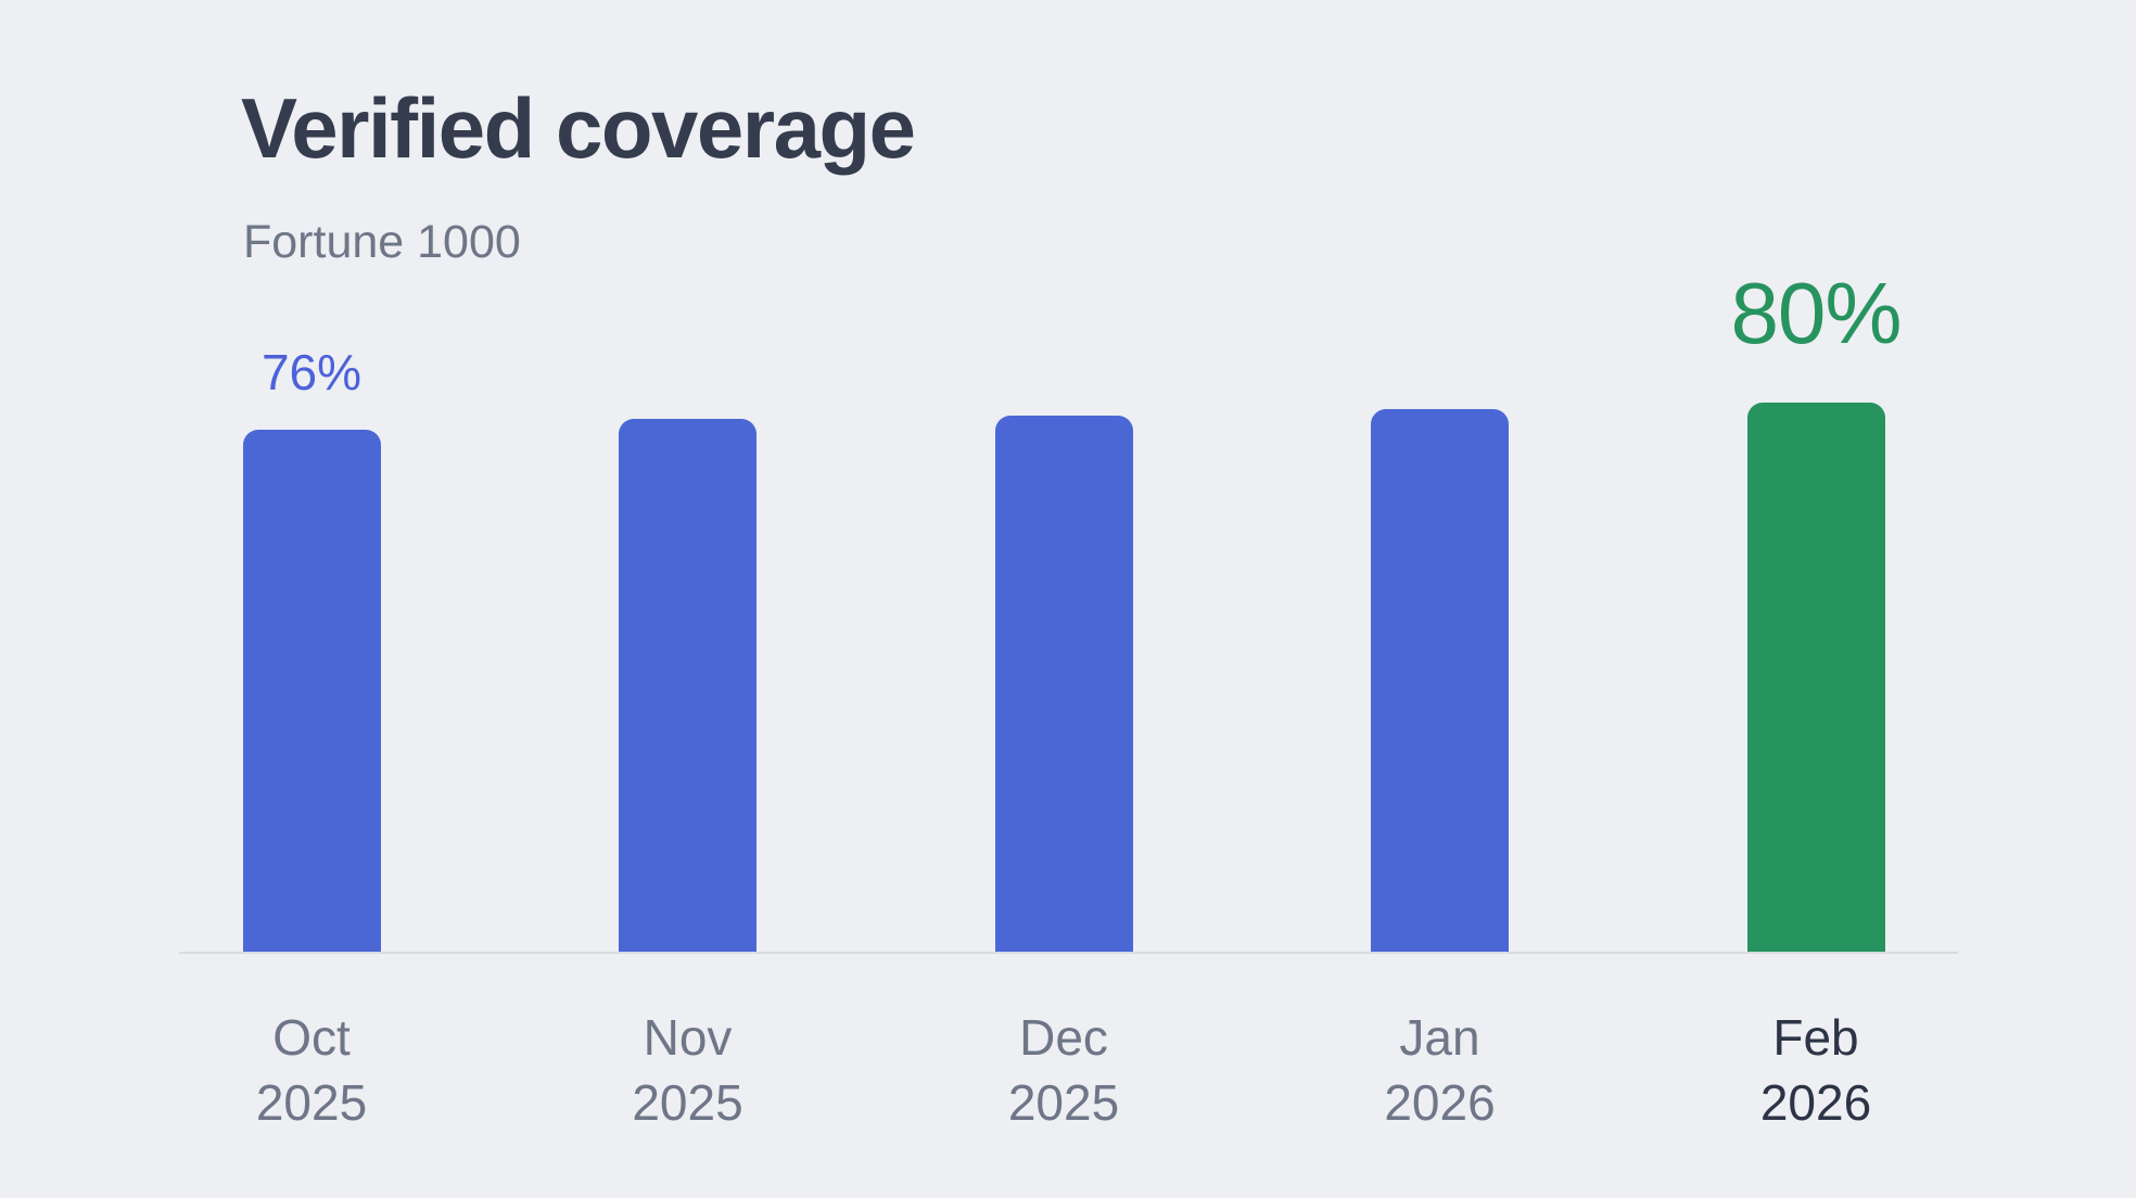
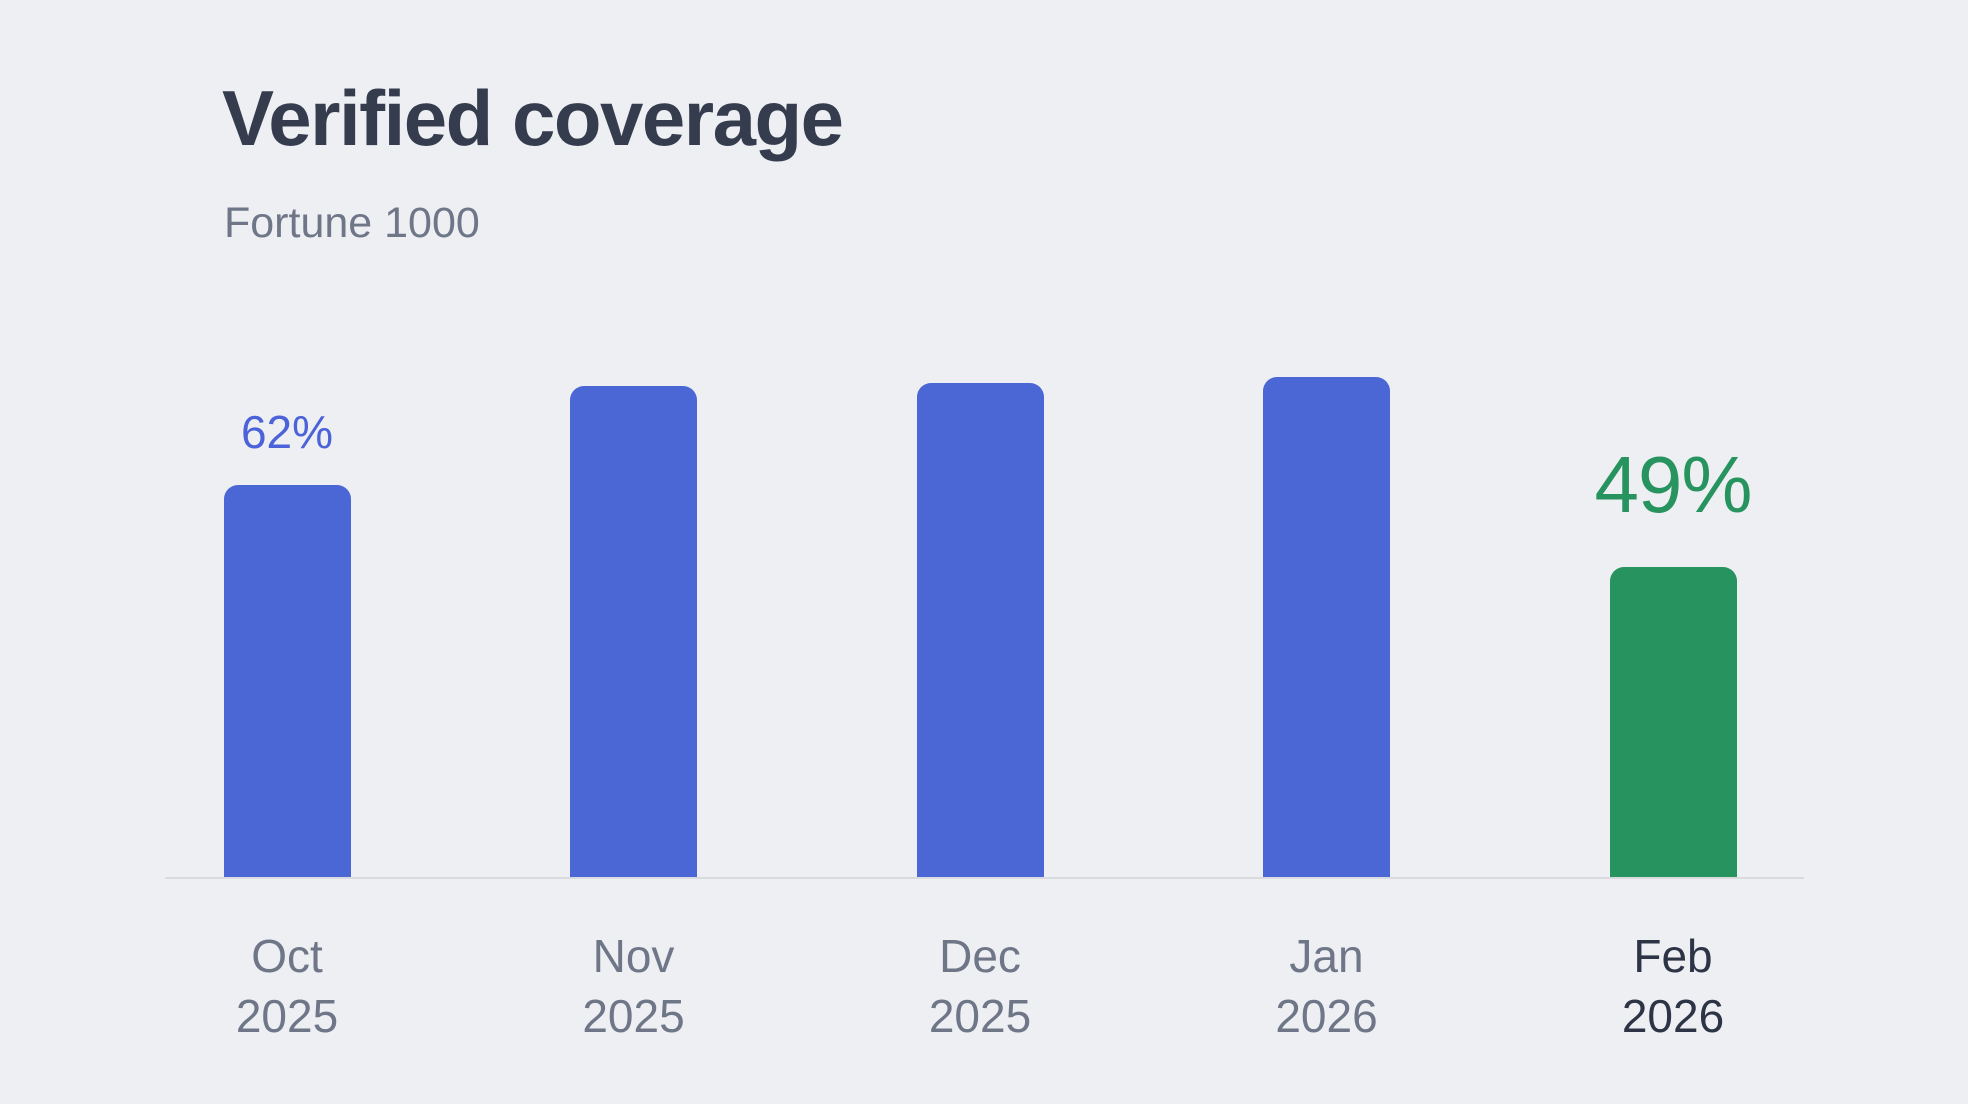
Oct 2025: 76% -> 62%
Feb 2026: 80% -> 49%
